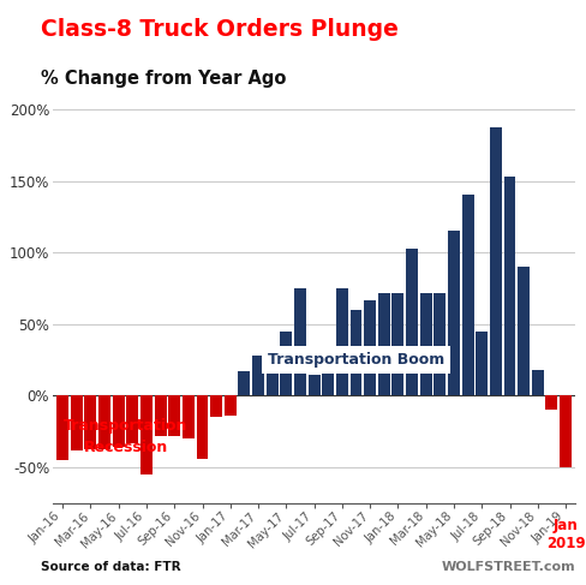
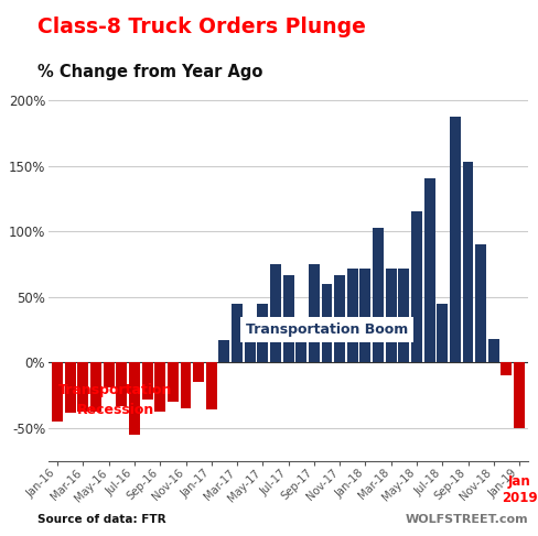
May-16: -36% -> -19%
Sep-16: -28% -> -37%
Nov-16: -44% -> -35%
Jan-17: -14% -> -36%
Mar-17: 28% -> 45%
Jul-17: 15% -> 67%
